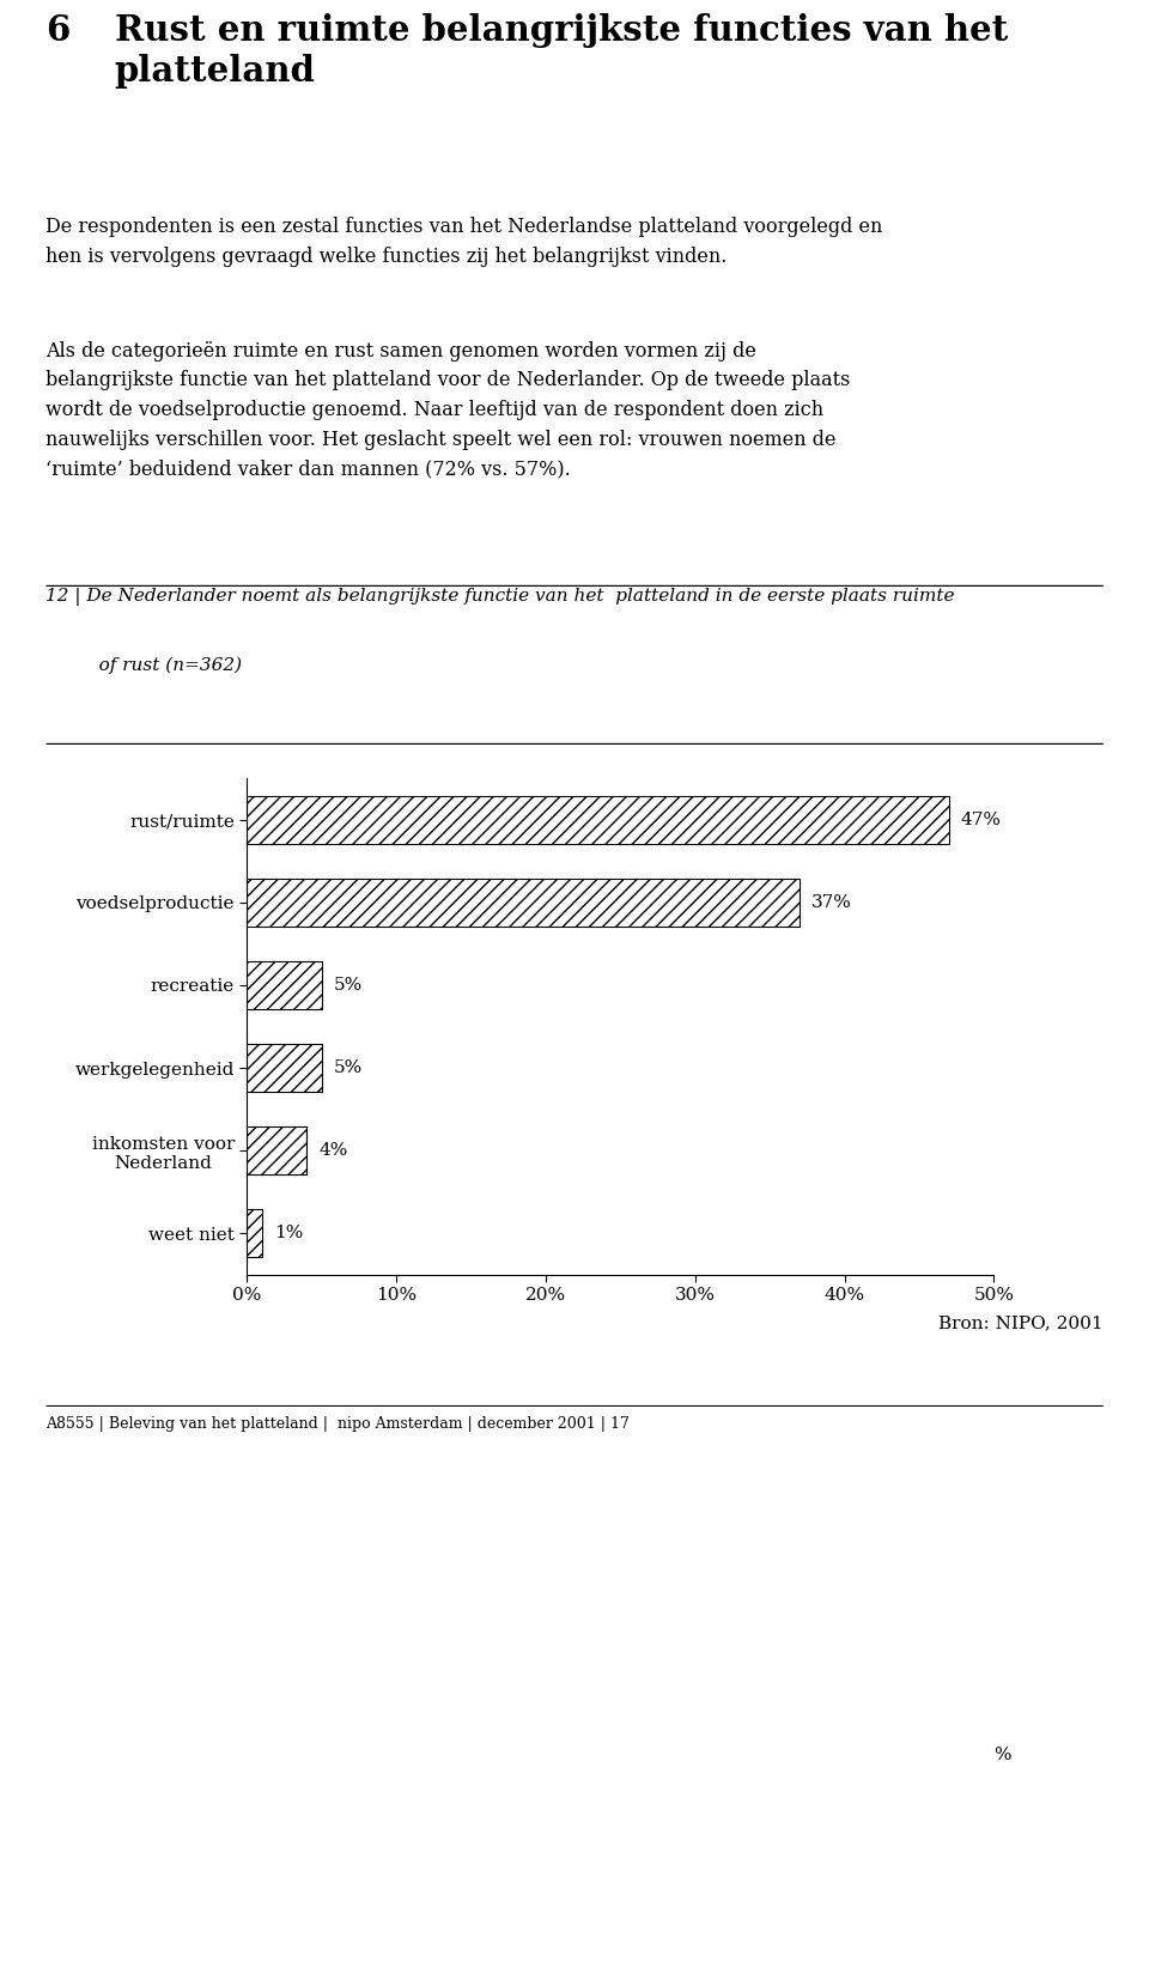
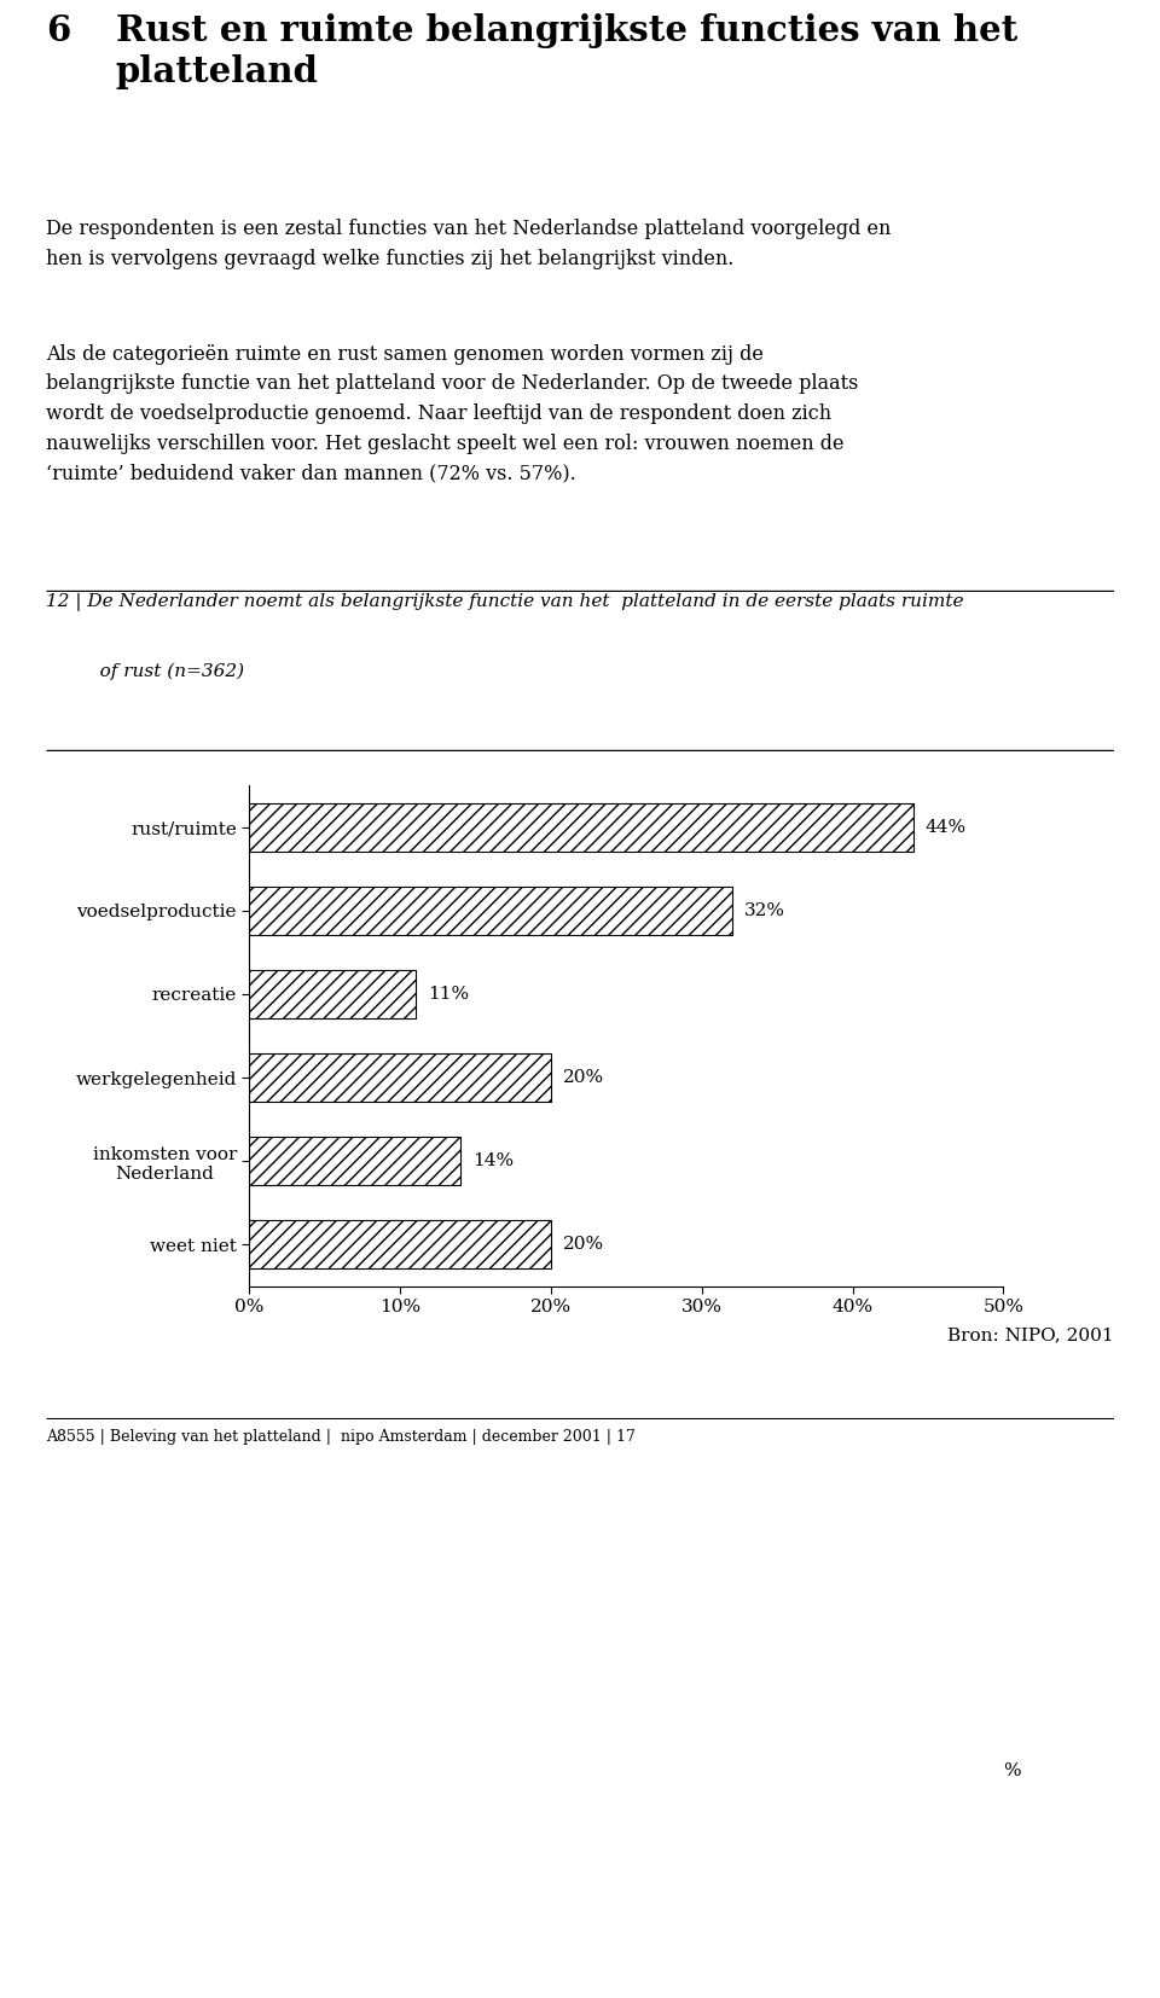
rust/ruimte: 47% -> 44%
voedselproductie: 37% -> 32%
recreatie: 5% -> 11%
werkgelegenheid: 5% -> 20%
inkomsten voor Nederland: 4% -> 14%
weet niet: 1% -> 20%
